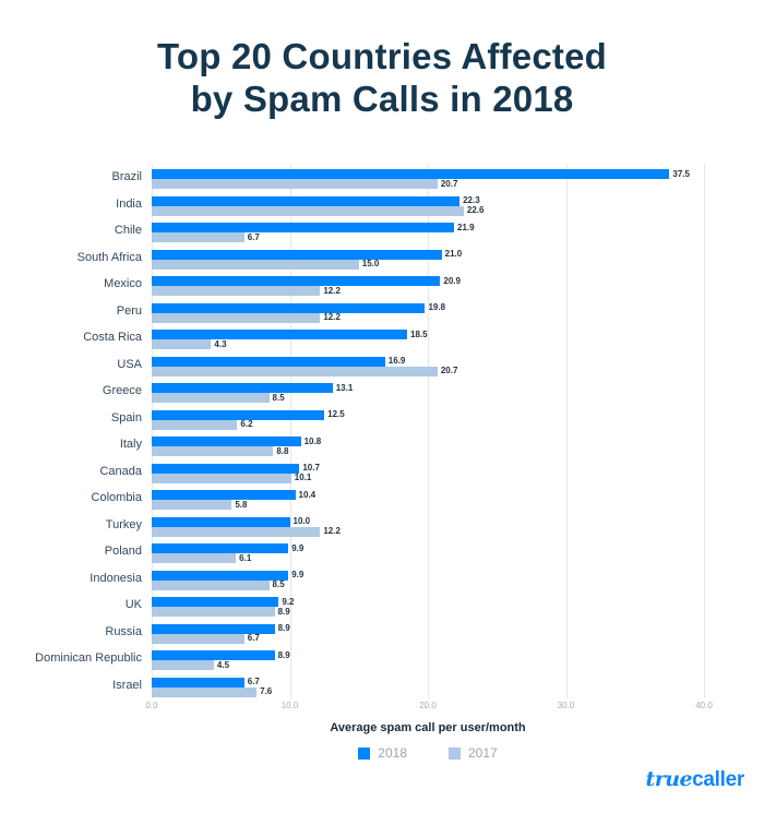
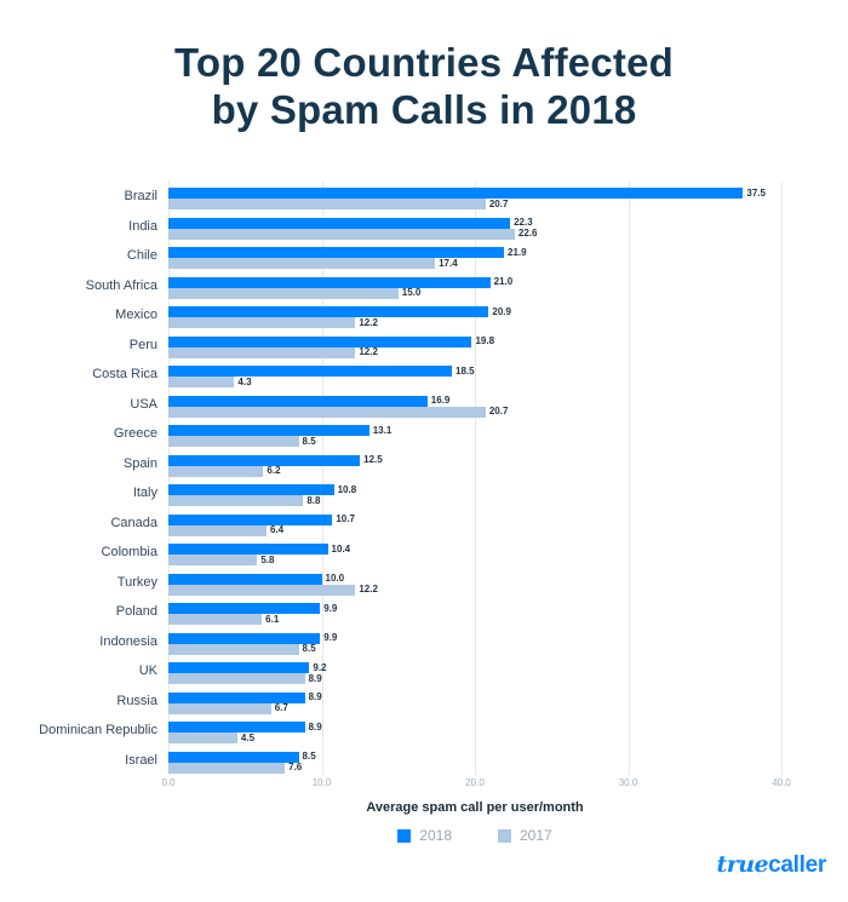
2017/Chile: 6.7 -> 17.4
2017/Canada: 10.1 -> 6.4
2018/Israel: 6.7 -> 8.5
